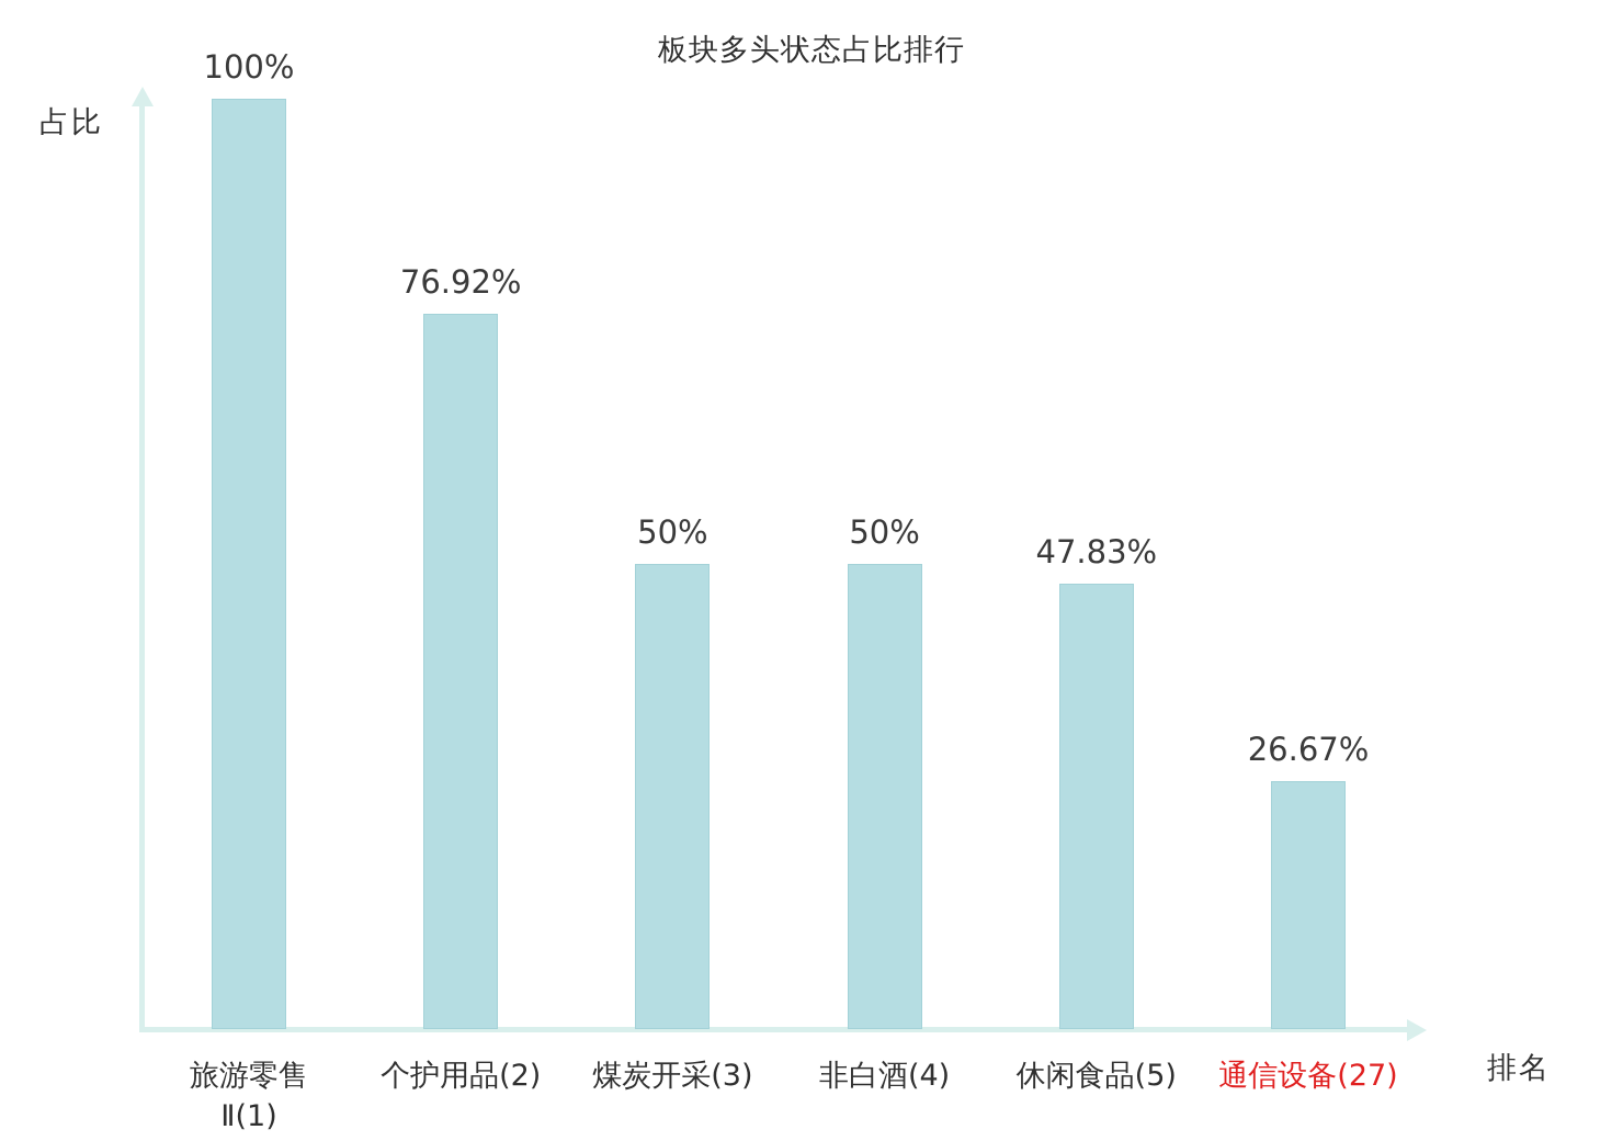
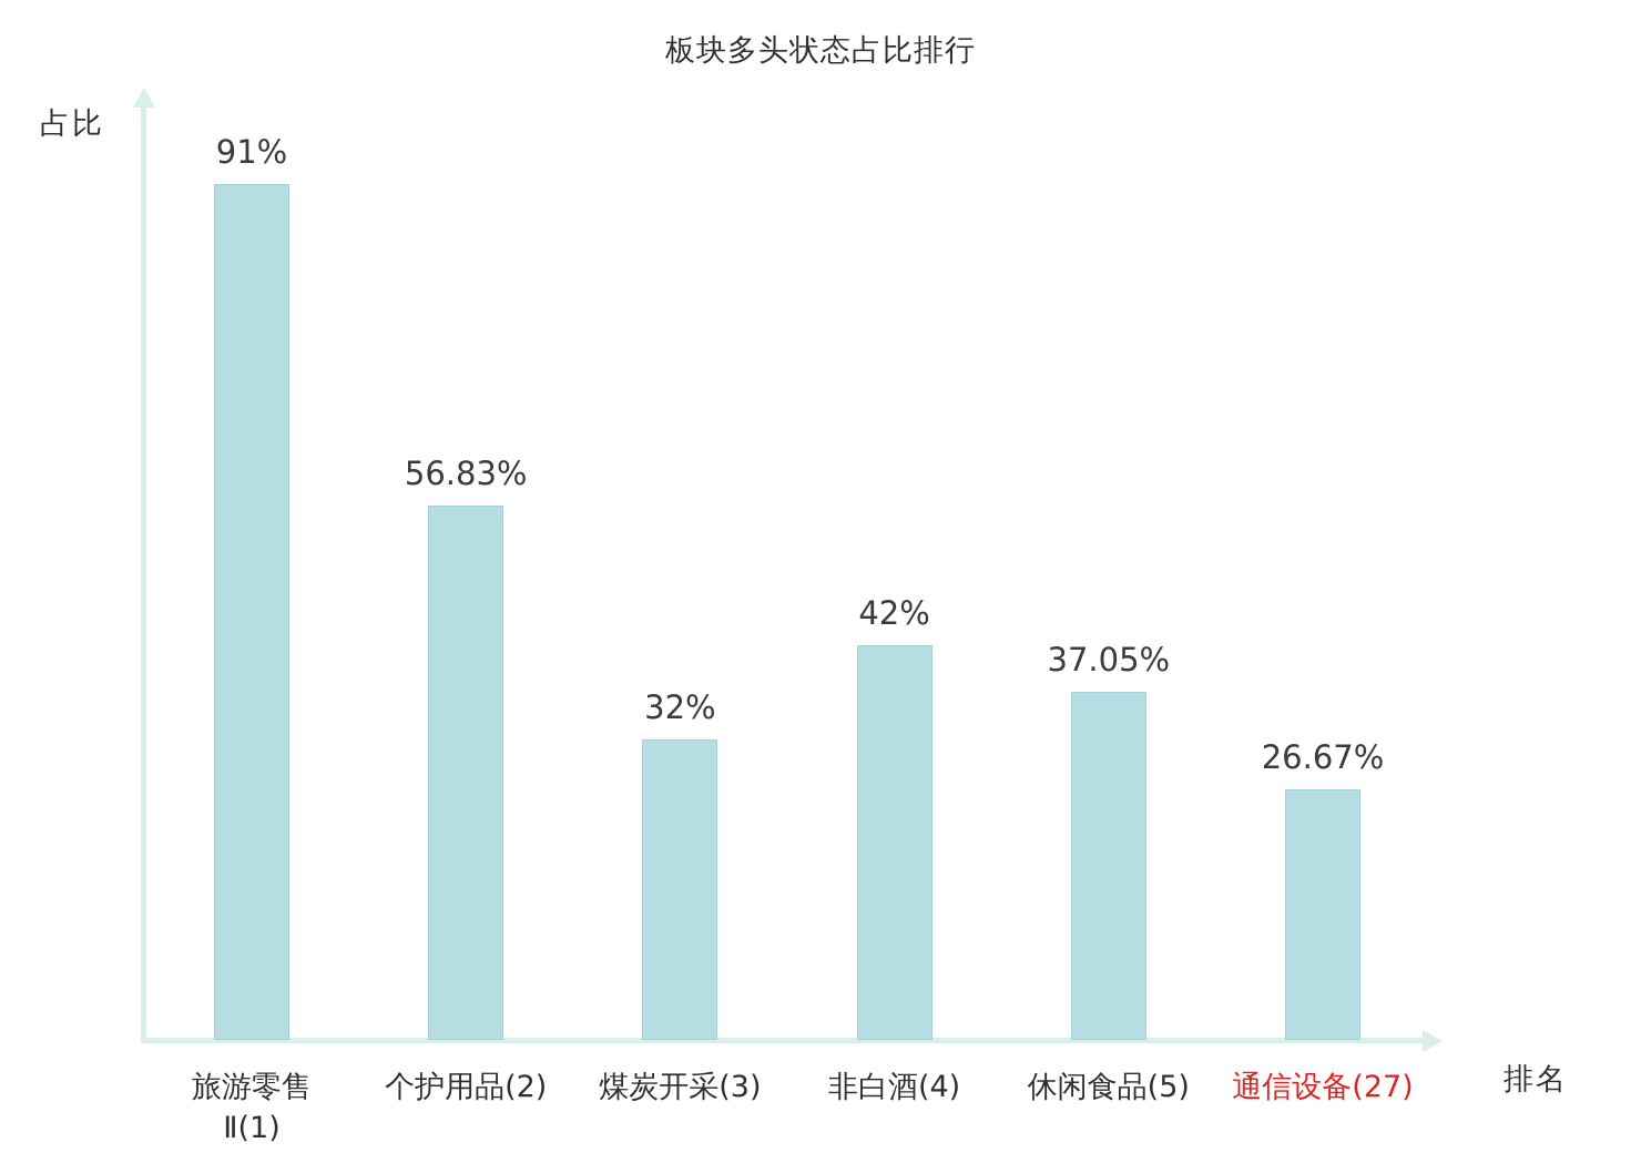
旅游零售 Ⅱ(1): 100% -> 91%
个护用品(2): 76.92% -> 56.83%
煤炭开采(3): 50% -> 32%
非白酒(4): 50% -> 42%
休闲食品(5): 47.83% -> 37.05%
